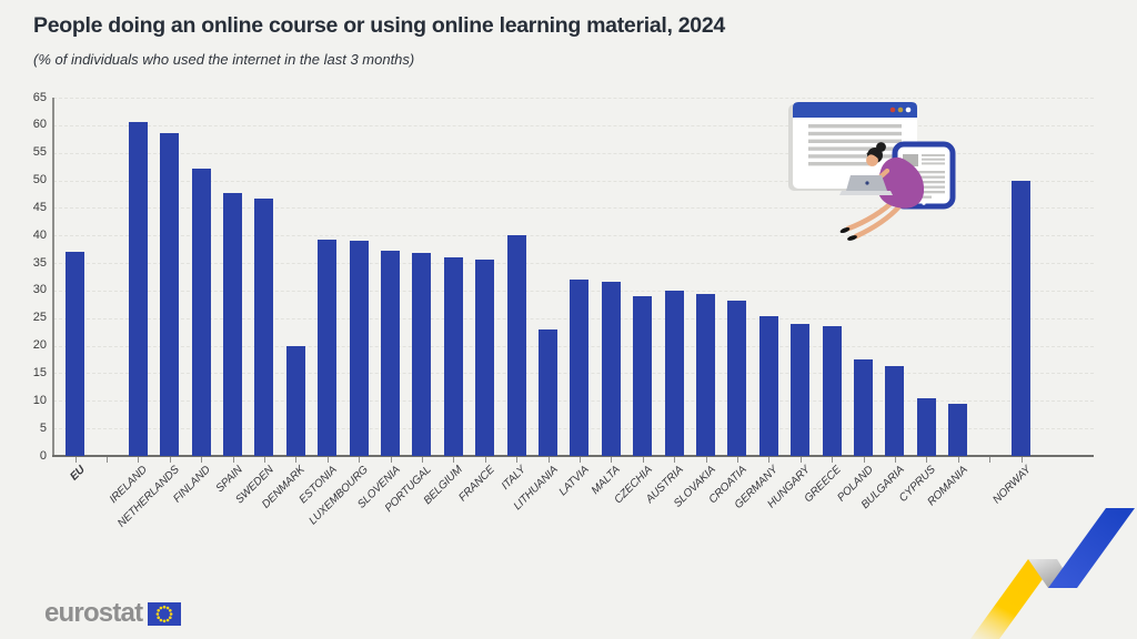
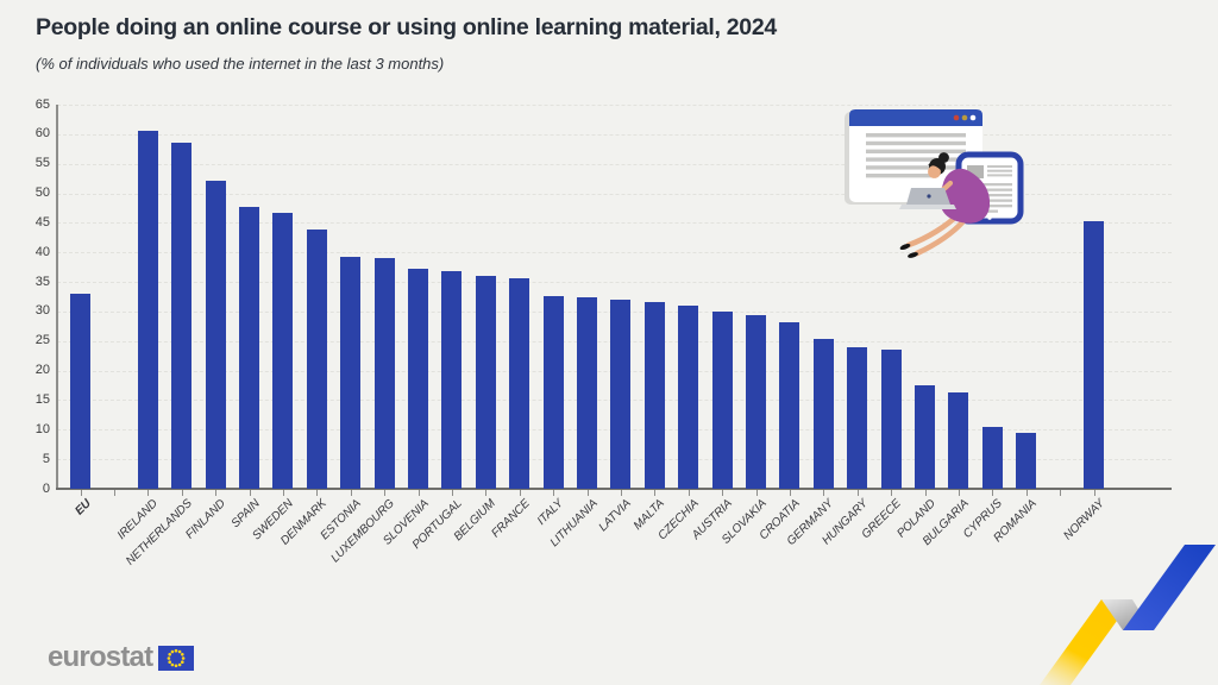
EU: 37 -> 33
DENMARK: 20 -> 44
ITALY: 40 -> 33
LITHUANIA: 23 -> 32
CZECHIA: 29 -> 31
NORWAY: 50 -> 45
